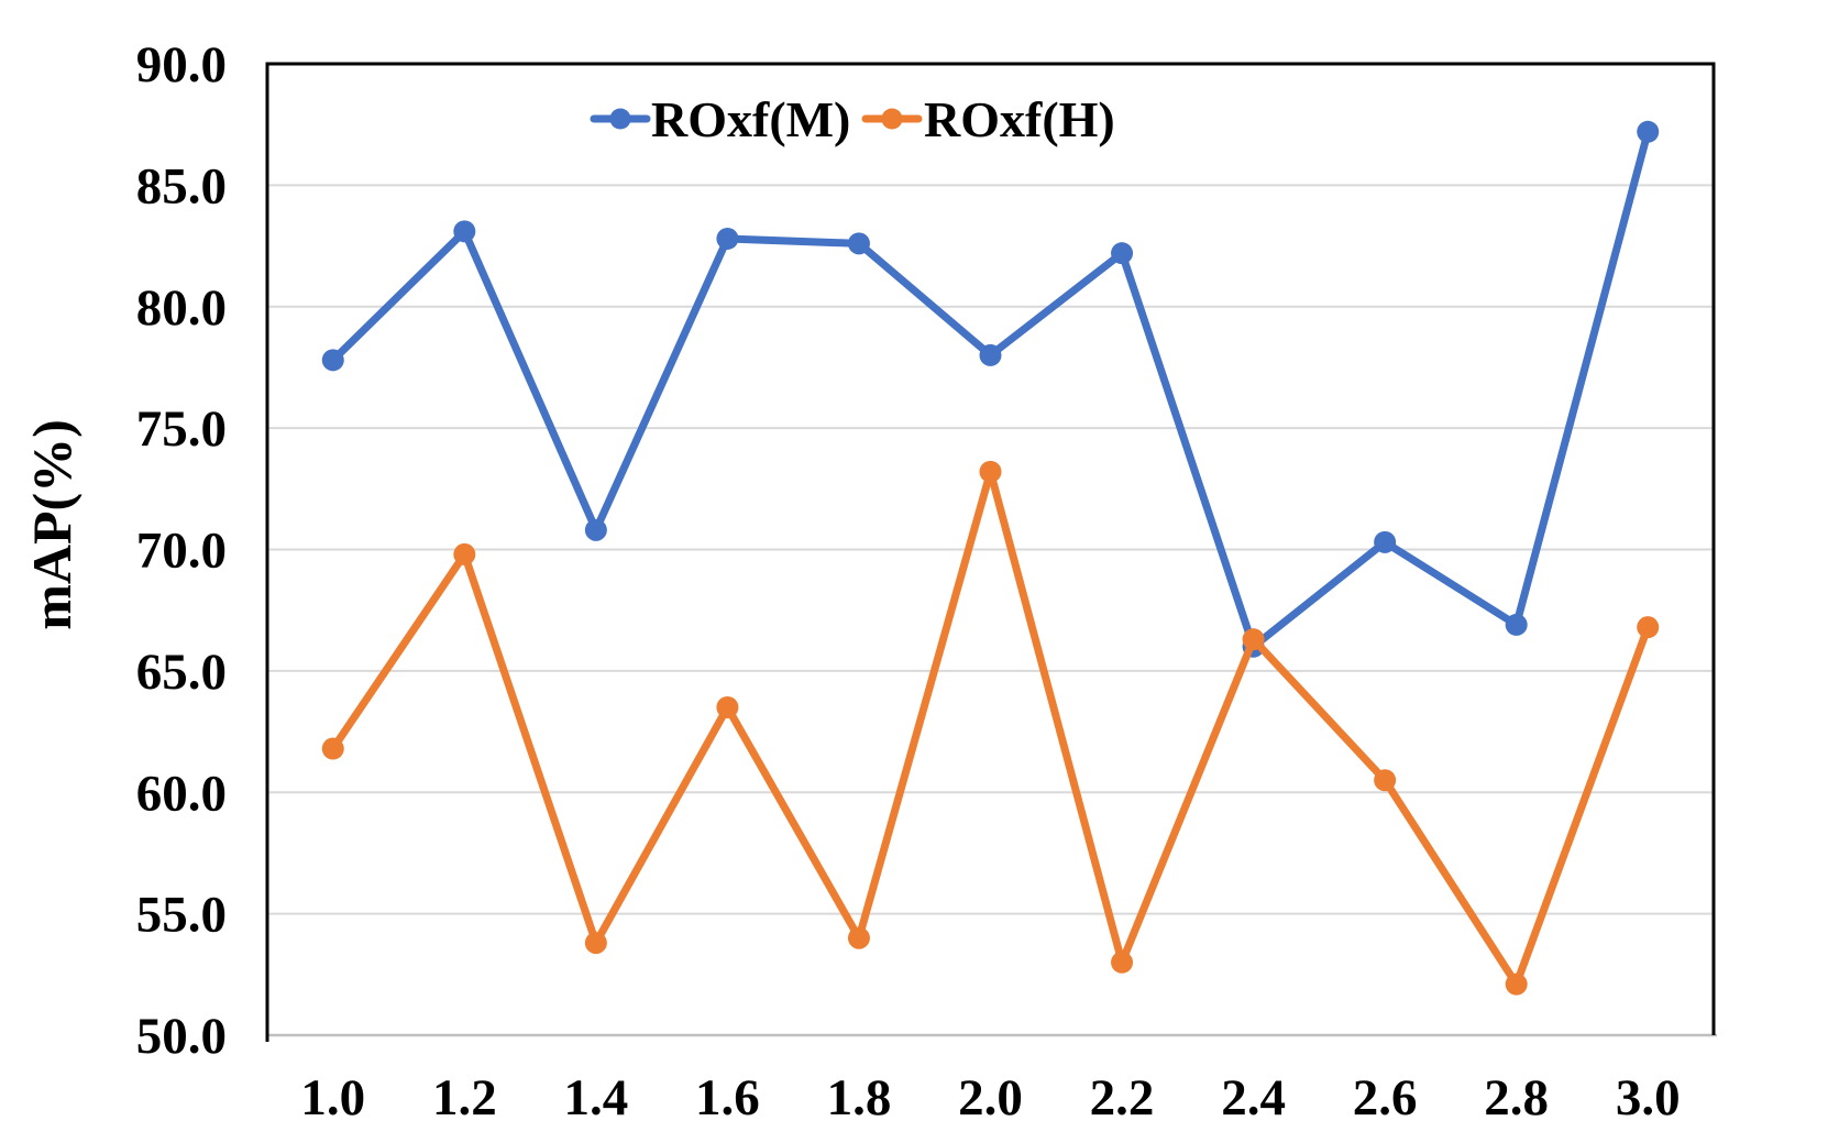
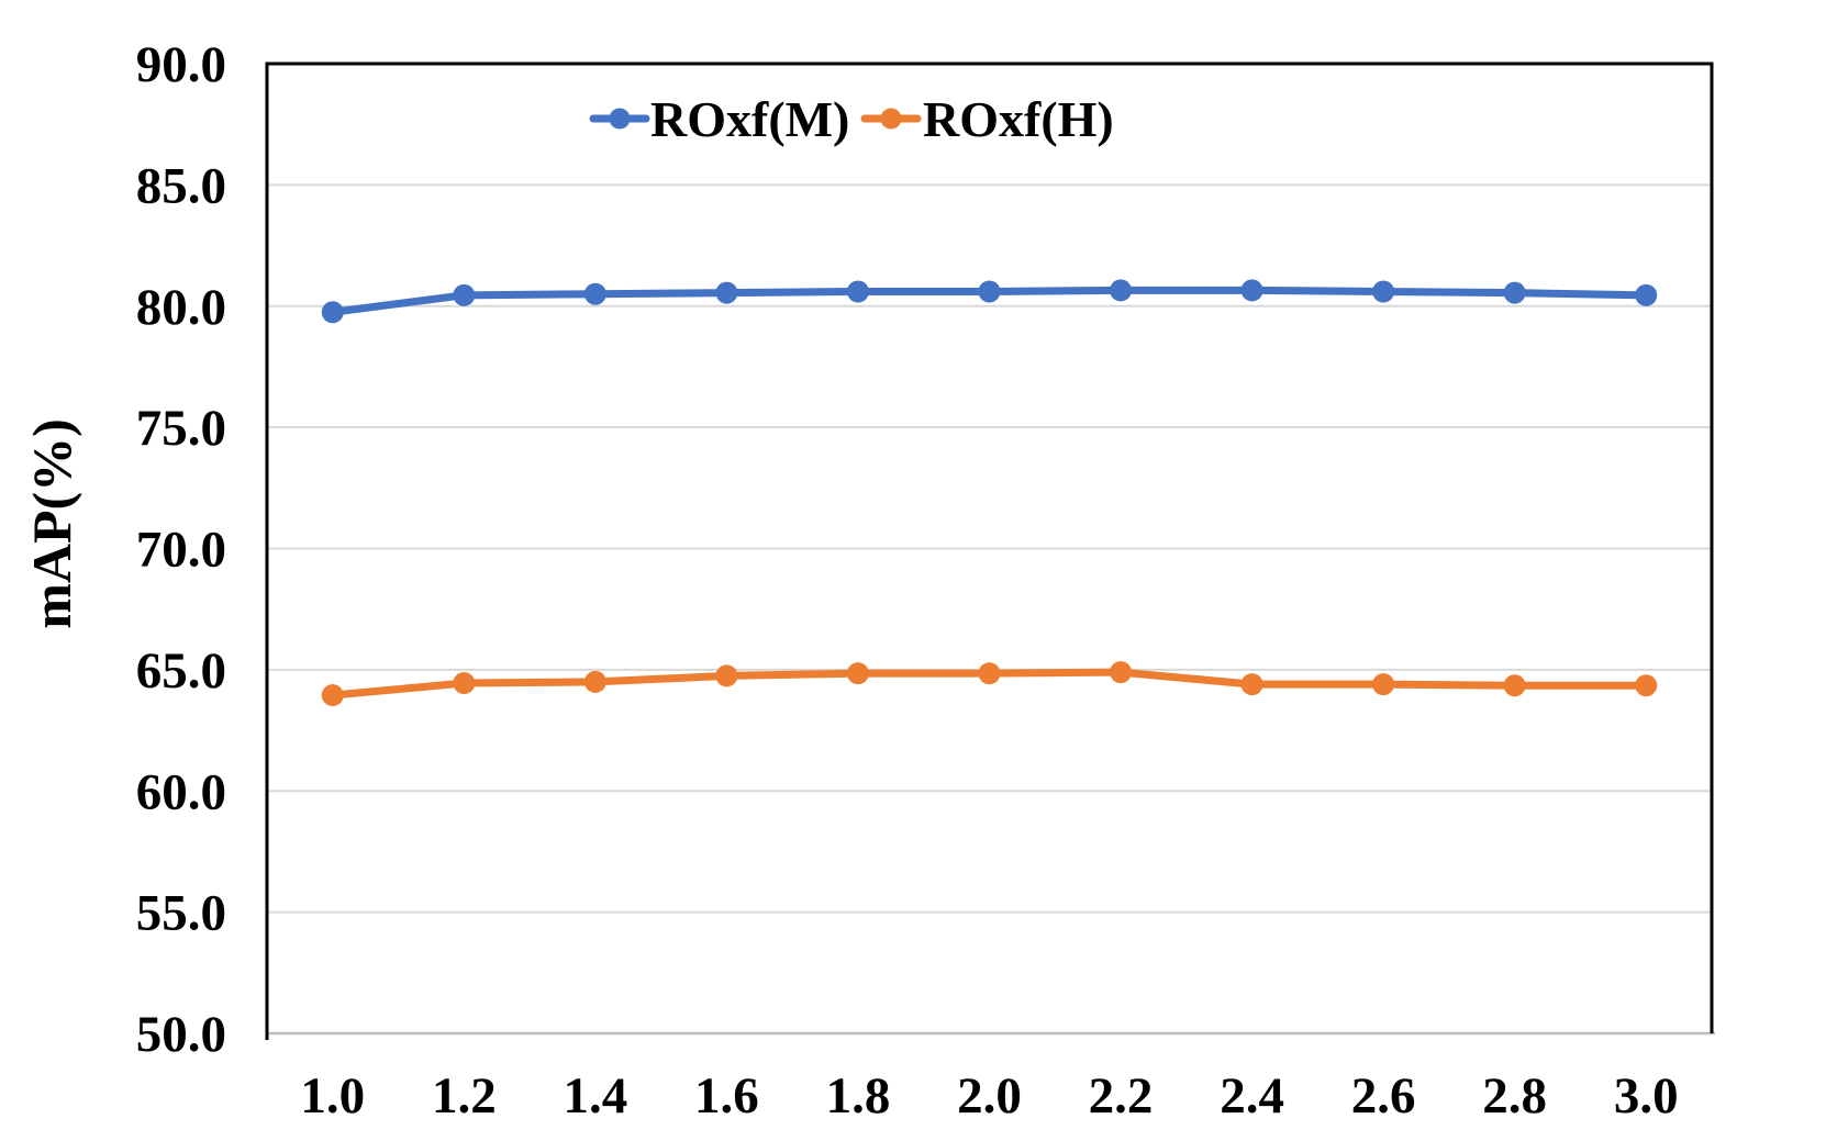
ROxf(M)/1.0: 77.8 -> 79.8
ROxf(H)/1.0: 61.8 -> 64.0
ROxf(M)/1.2: 83.1 -> 80.5
ROxf(H)/1.2: 69.8 -> 64.5
ROxf(M)/1.4: 70.8 -> 80.5
ROxf(H)/1.4: 53.8 -> 64.5
ROxf(M)/1.6: 82.8 -> 80.5
ROxf(H)/1.6: 63.5 -> 64.8
ROxf(M)/1.8: 82.6 -> 80.6
ROxf(H)/1.8: 54.0 -> 64.8
ROxf(M)/2.0: 78.0 -> 80.6
ROxf(H)/2.0: 73.2 -> 64.8
ROxf(M)/2.2: 82.2 -> 80.7
ROxf(H)/2.2: 53.0 -> 64.9
ROxf(M)/2.4: 66.0 -> 80.7
ROxf(H)/2.4: 66.3 -> 64.4
ROxf(M)/2.6: 70.3 -> 80.6
ROxf(H)/2.6: 60.5 -> 64.4
ROxf(M)/2.8: 66.9 -> 80.5
ROxf(H)/2.8: 52.1 -> 64.3
ROxf(M)/3.0: 87.2 -> 80.5
ROxf(H)/3.0: 66.8 -> 64.3
